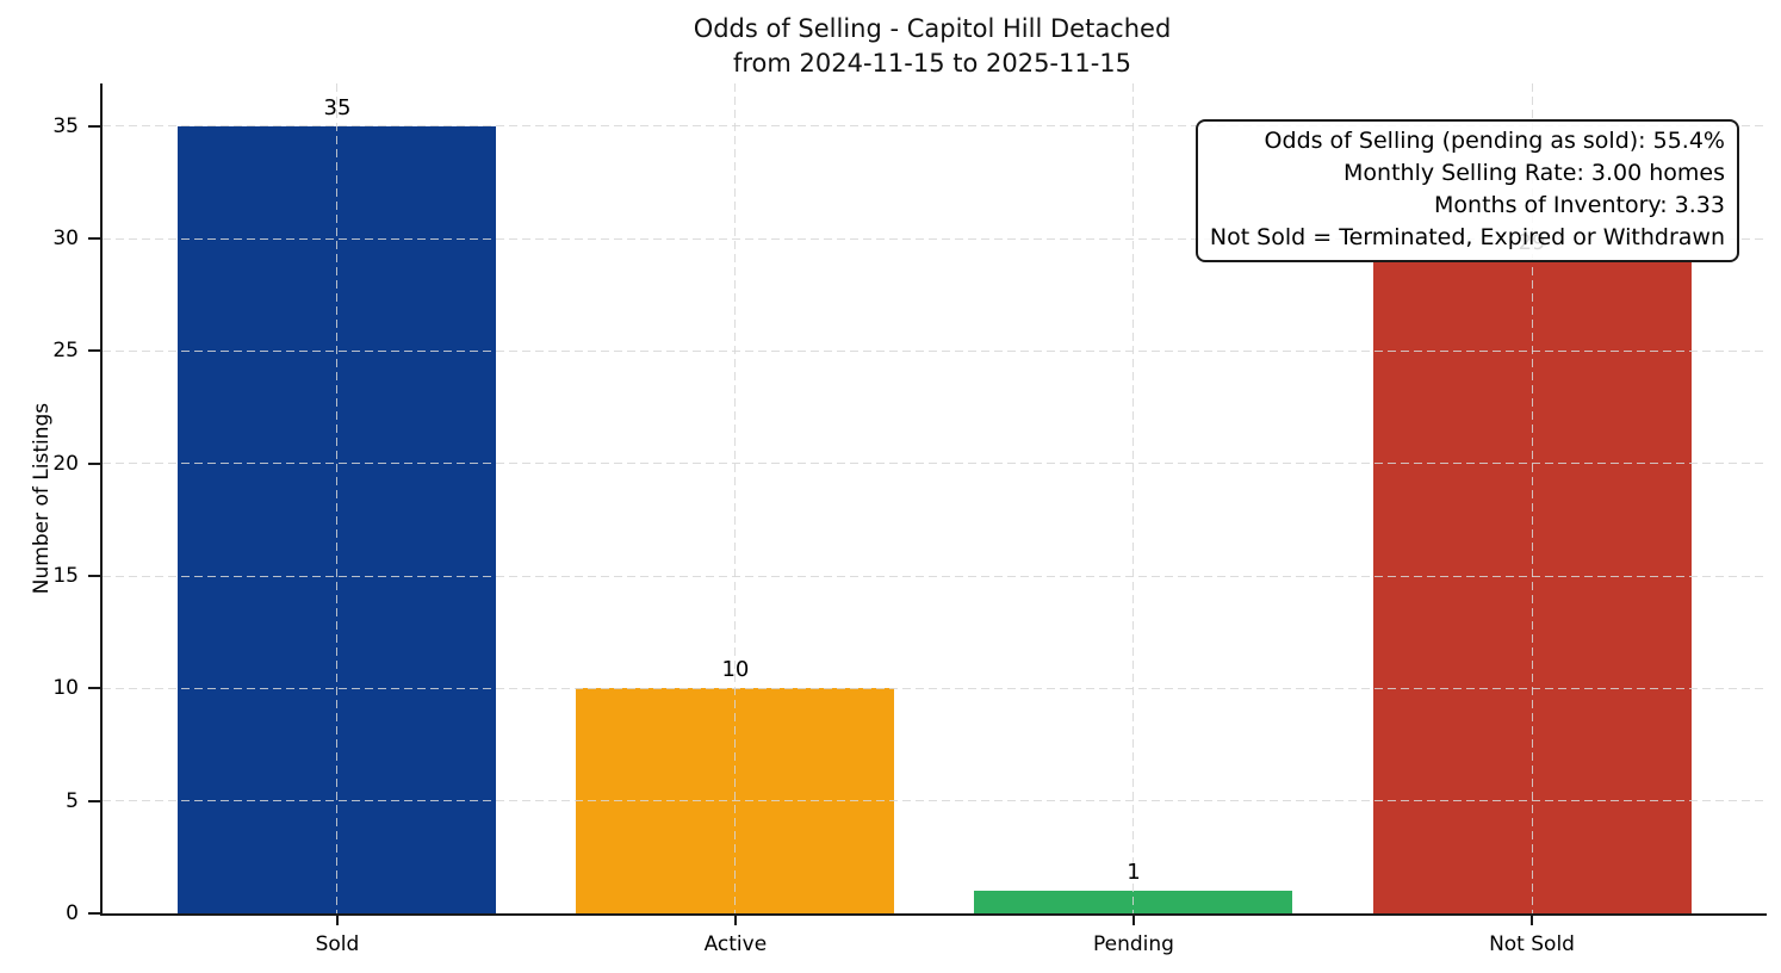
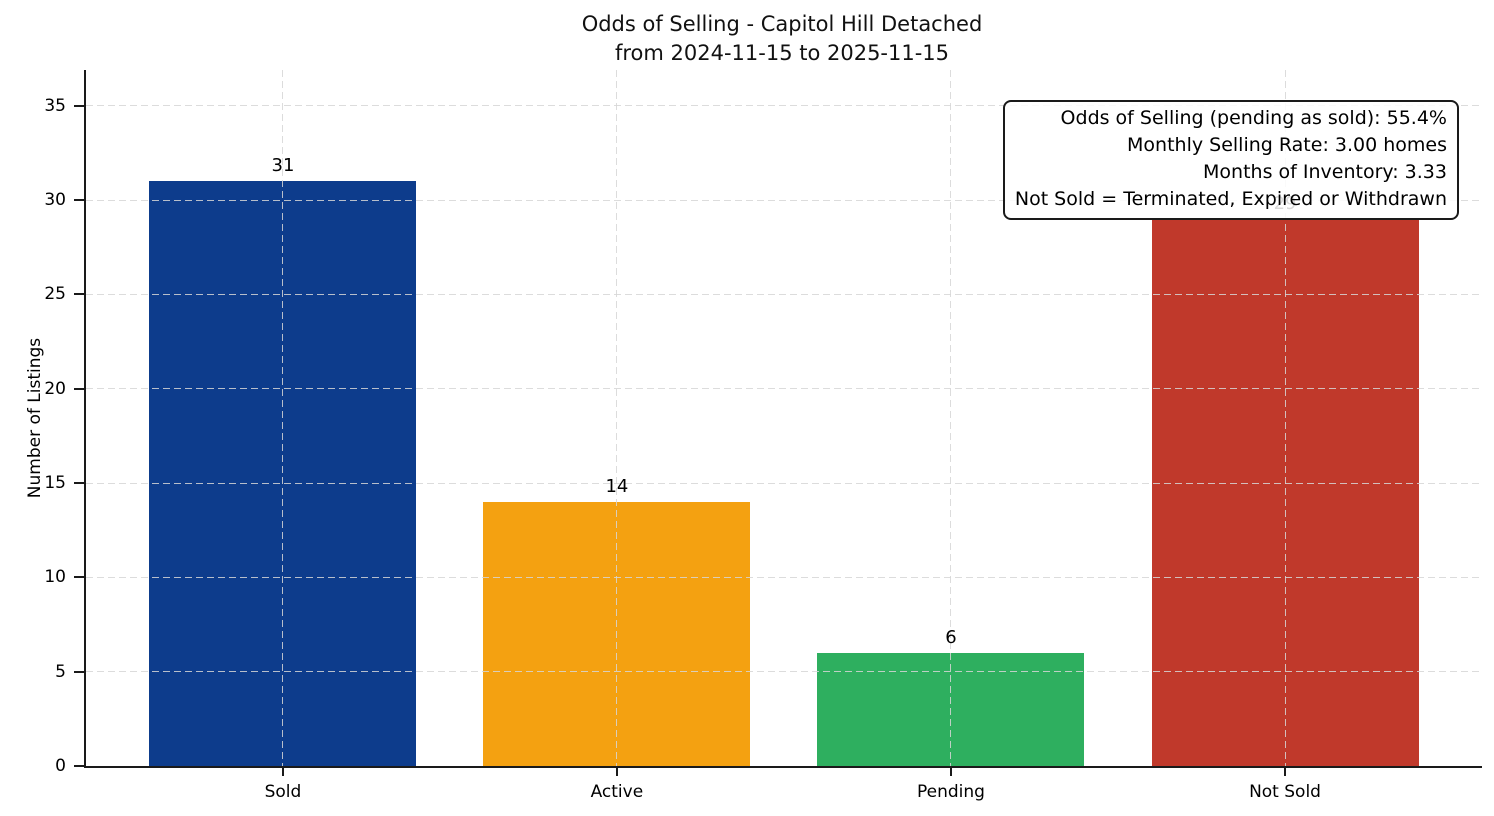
Sold: 35 -> 31
Active: 10 -> 14
Pending: 1 -> 6
